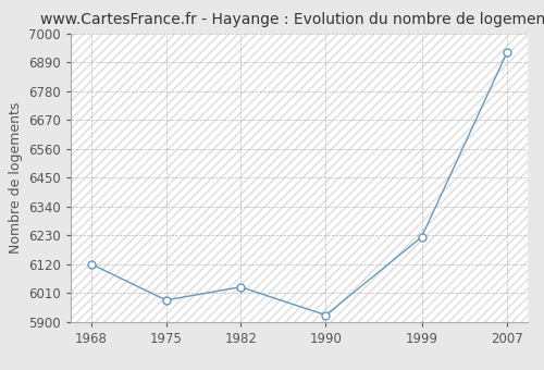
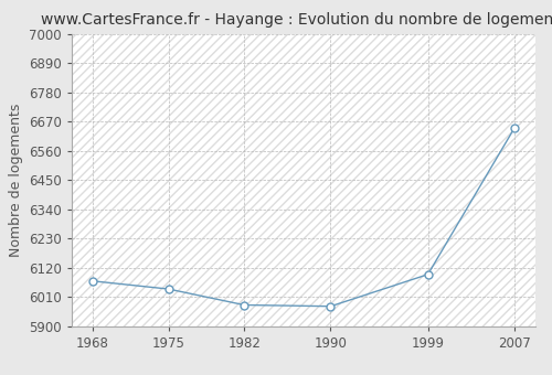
1968: 6120 -> 6070
1975: 5983 -> 6040
1982: 6033 -> 5980
1990: 5926 -> 5975
1999: 6224 -> 6095
2007: 6926 -> 6645
